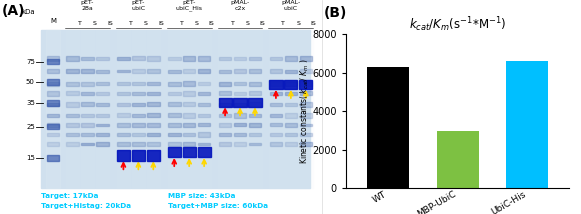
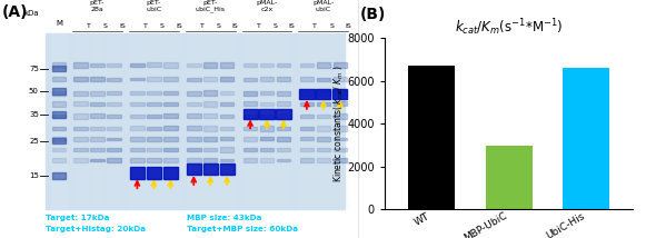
WT: 6300 -> 6700
